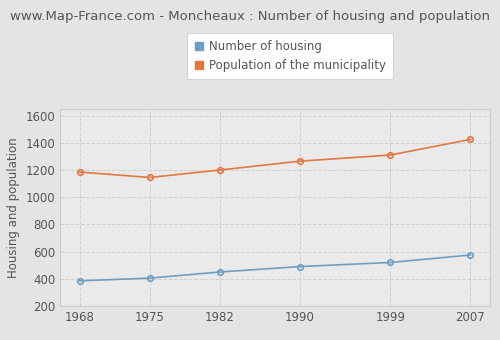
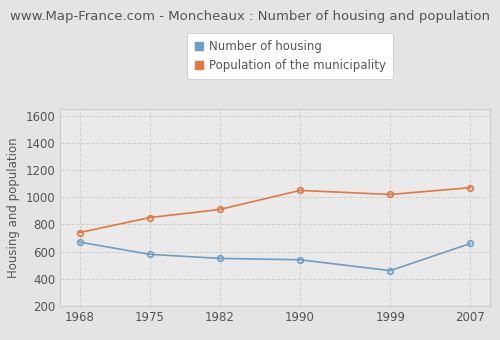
Number of housing/1968: 380 -> 670
Population of the municipality/1968: 1180 -> 740
Number of housing/1975: 400 -> 580
Population of the municipality/1975: 1140 -> 850
Number of housing/1982: 450 -> 550
Population of the municipality/1982: 1200 -> 910
Number of housing/1990: 490 -> 540
Population of the municipality/1990: 1260 -> 1050
Number of housing/1999: 520 -> 460
Population of the municipality/1999: 1310 -> 1020
Number of housing/2007: 580 -> 660
Population of the municipality/2007: 1420 -> 1070
